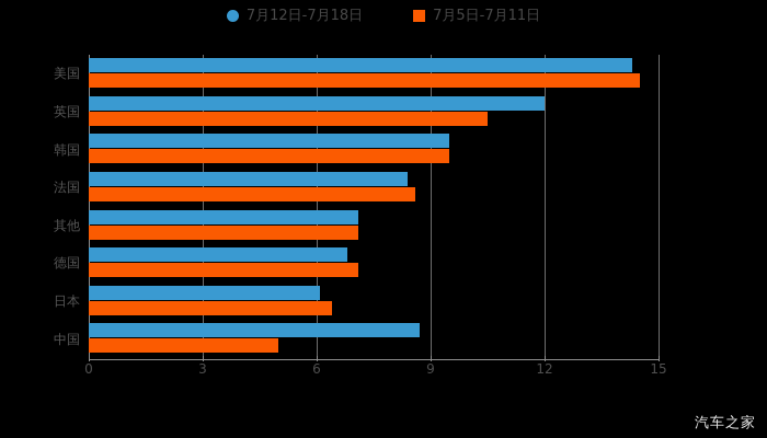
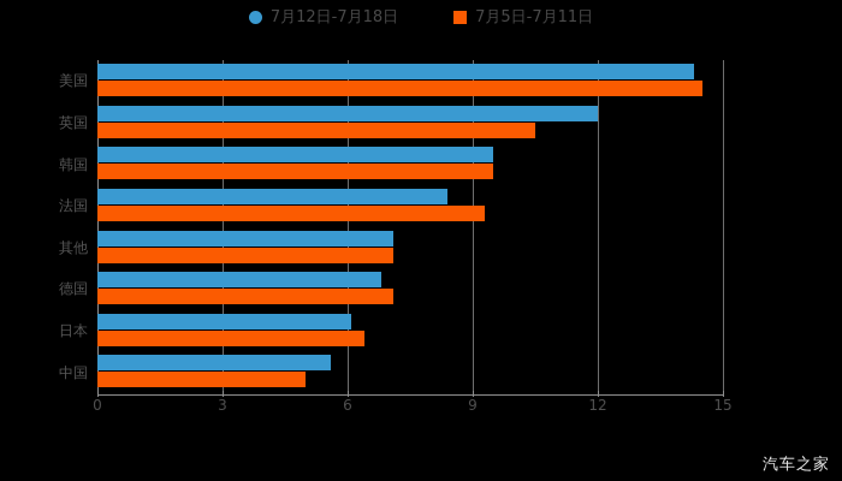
7月5日-7月11日/法国: 8.6 -> 9.3
7月12日-7月18日/中国: 8.7 -> 5.6
